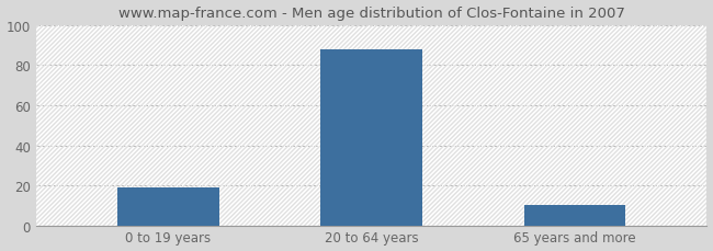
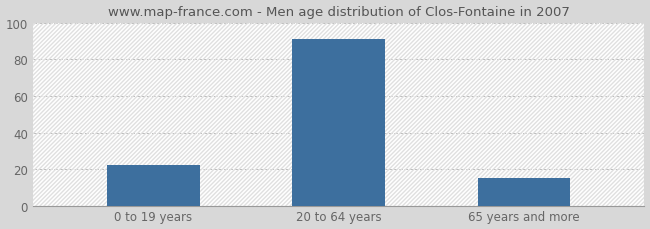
0 to 19 years: 19 -> 22
20 to 64 years: 88 -> 91
65 years and more: 10 -> 15
